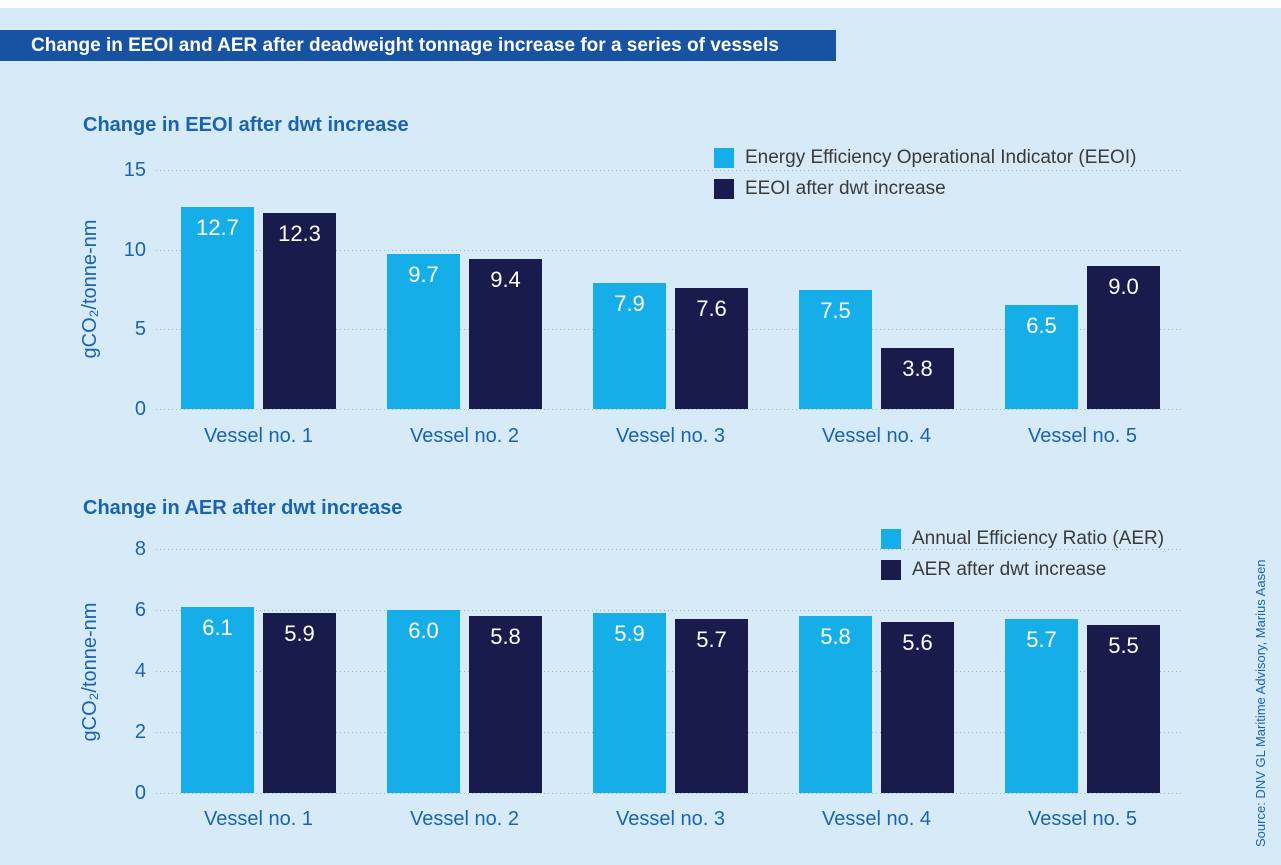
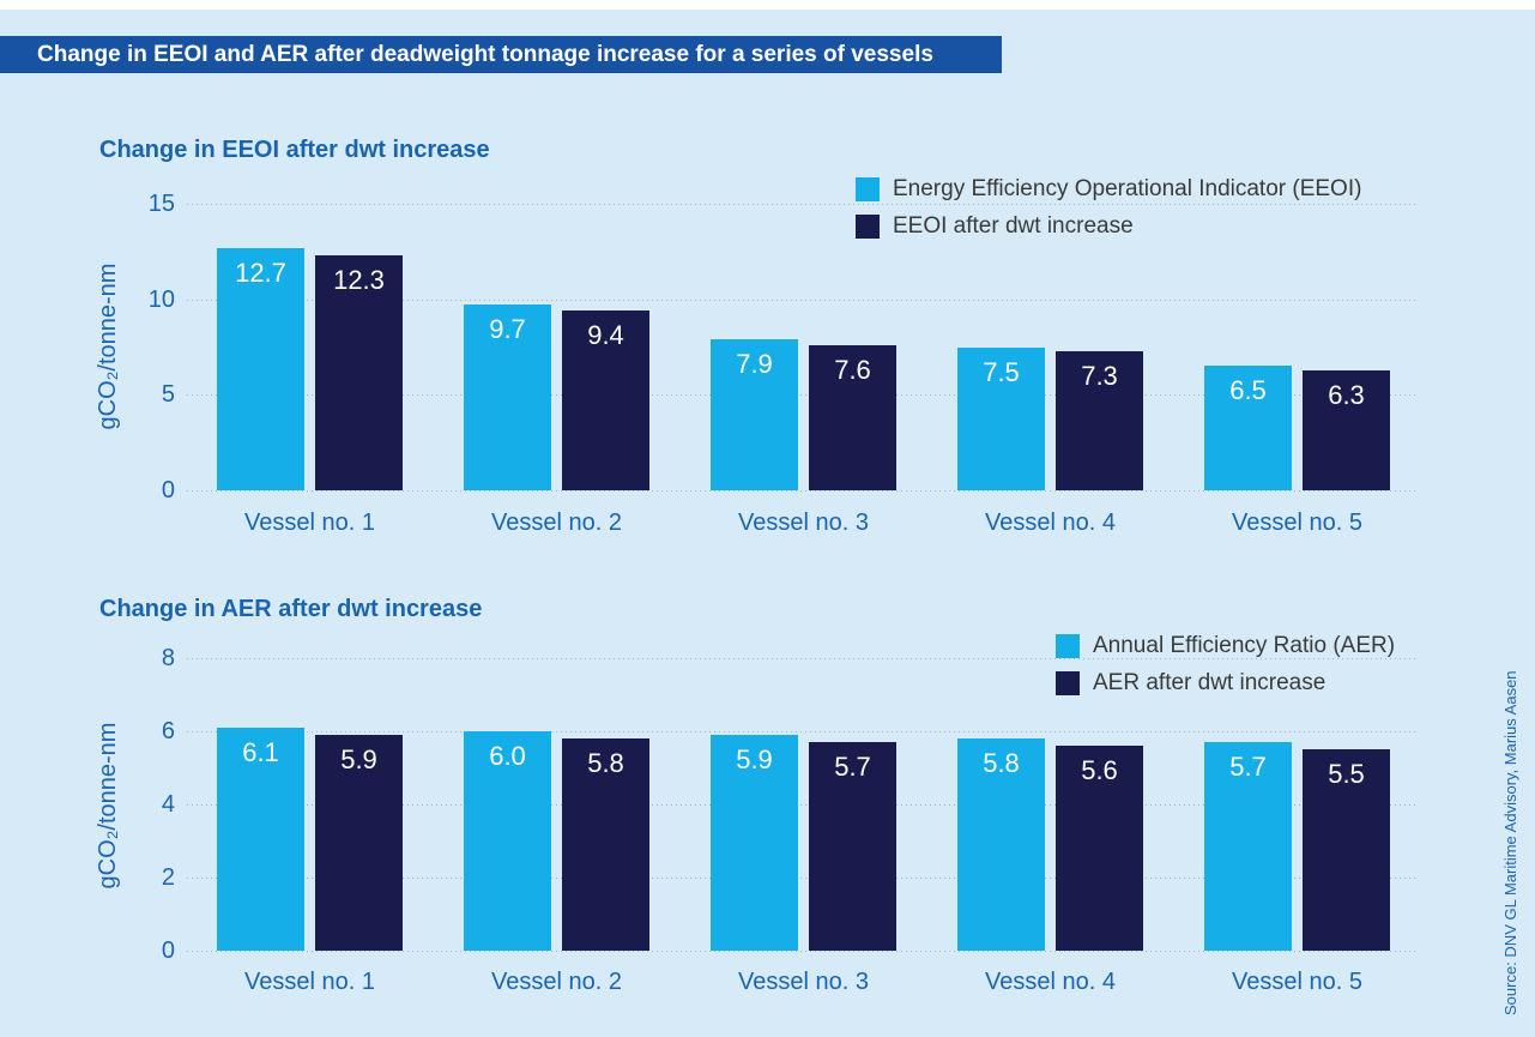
Change in EEOI after dwt increase/EEOI after dwt increase/Vessel no. 4: 3.8 -> 7.3
Change in EEOI after dwt increase/EEOI after dwt increase/Vessel no. 5: 9.0 -> 6.3
